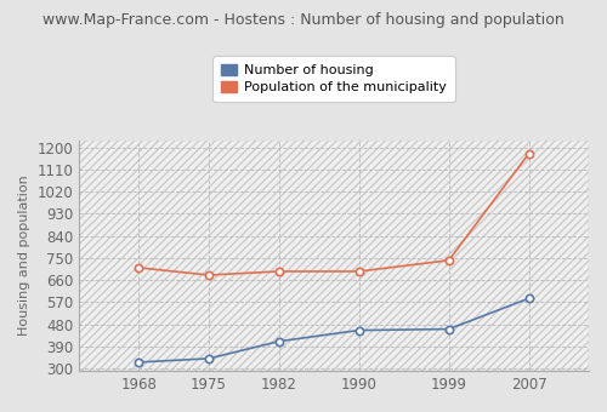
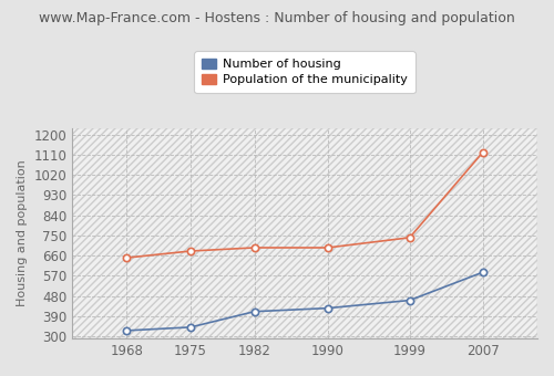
Population of the municipality/1968: 710 -> 650
Number of housing/1990: 455 -> 425
Population of the municipality/2007: 1175 -> 1120
